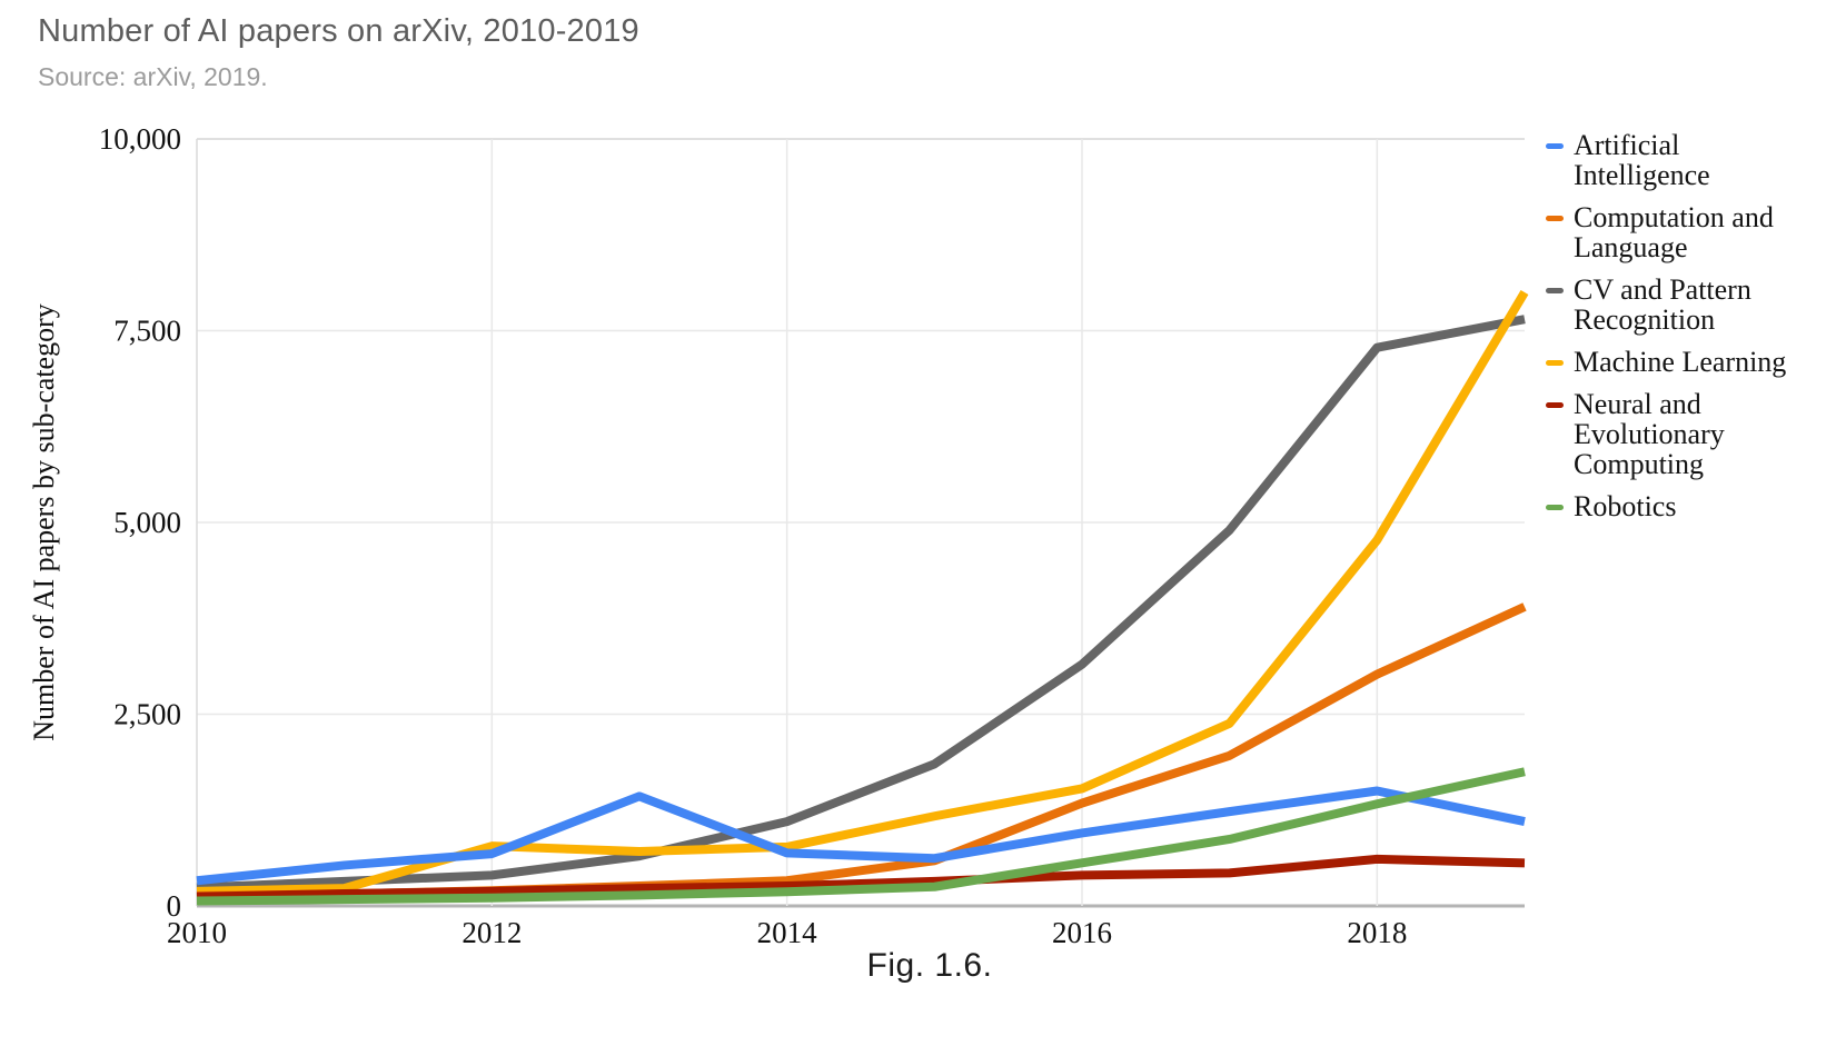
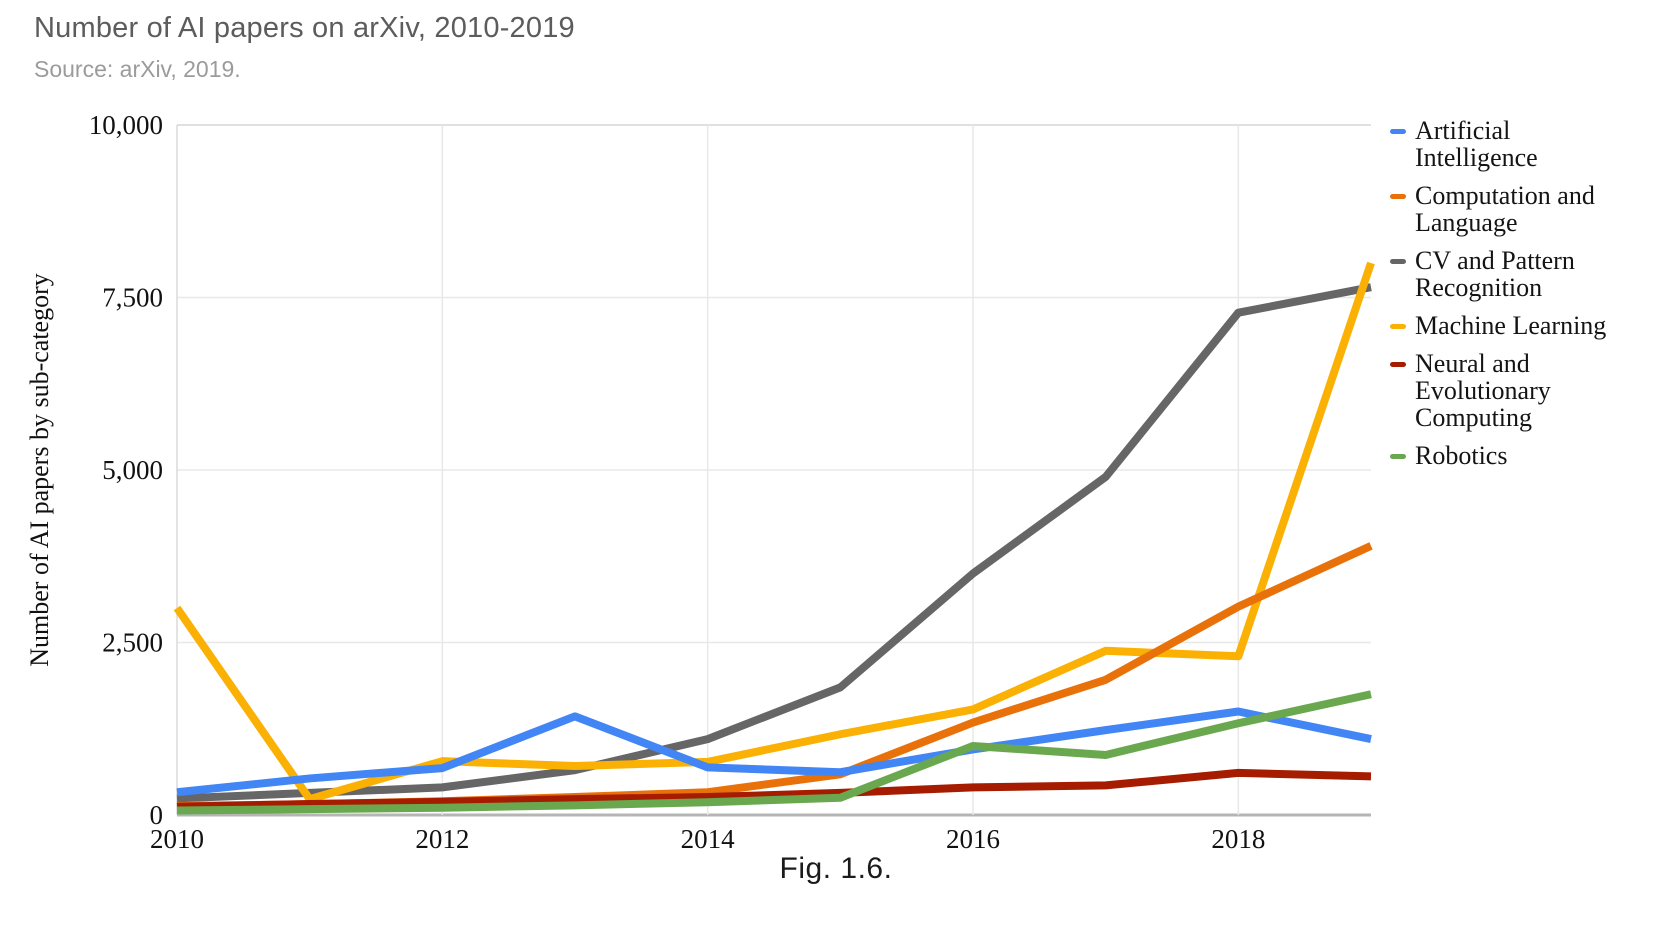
Machine Learning/2010: 200 -> 3000
CV and Pattern Recognition/2016: 3200 -> 3500
Robotics/2016: 600 -> 1000
Machine Learning/2018: 4800 -> 2300
